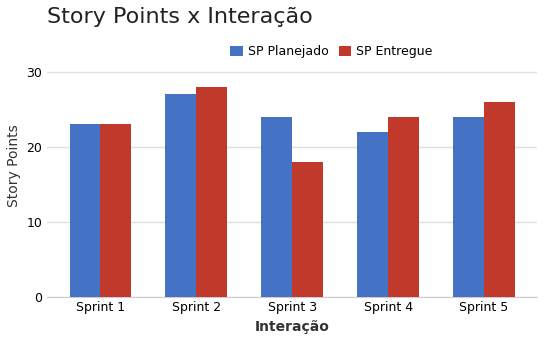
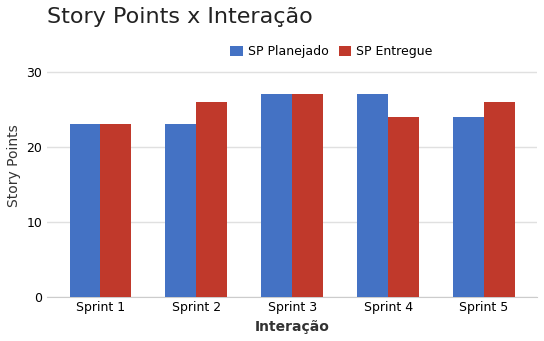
SP Planejado/Sprint 2: 27 -> 23
SP Entregue/Sprint 2: 28 -> 26
SP Planejado/Sprint 3: 24 -> 27
SP Entregue/Sprint 3: 18 -> 27
SP Planejado/Sprint 4: 22 -> 27
